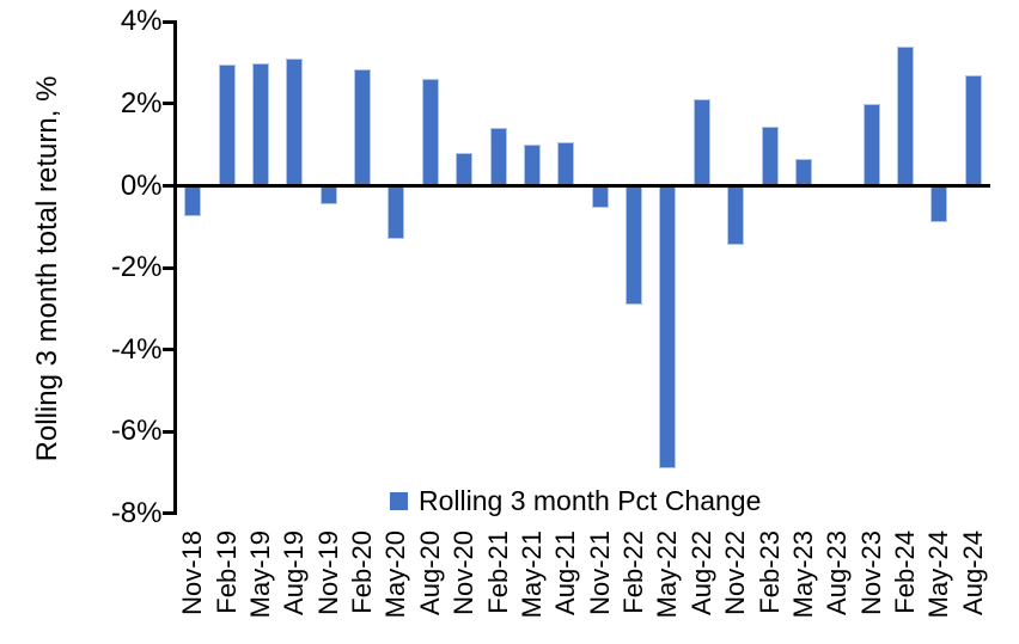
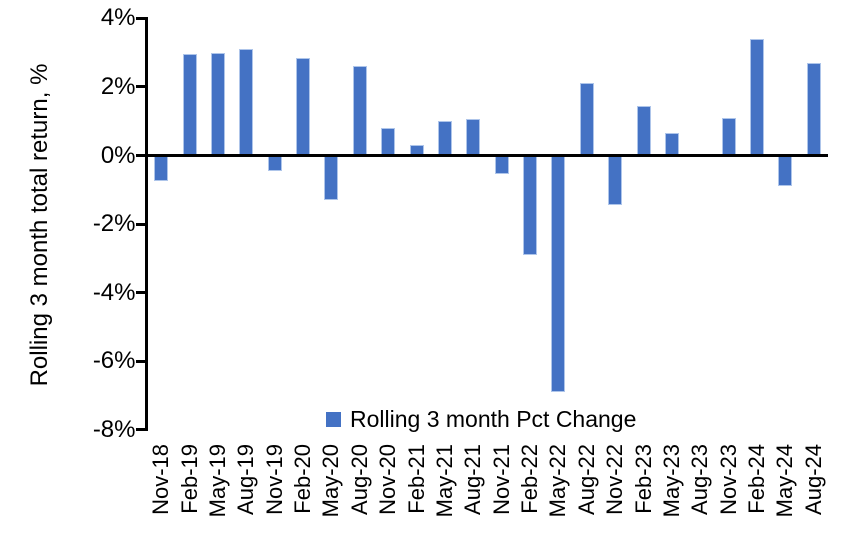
Feb-21: 1.4% -> 0.3%
Nov-23: 2.0% -> 1.1%
